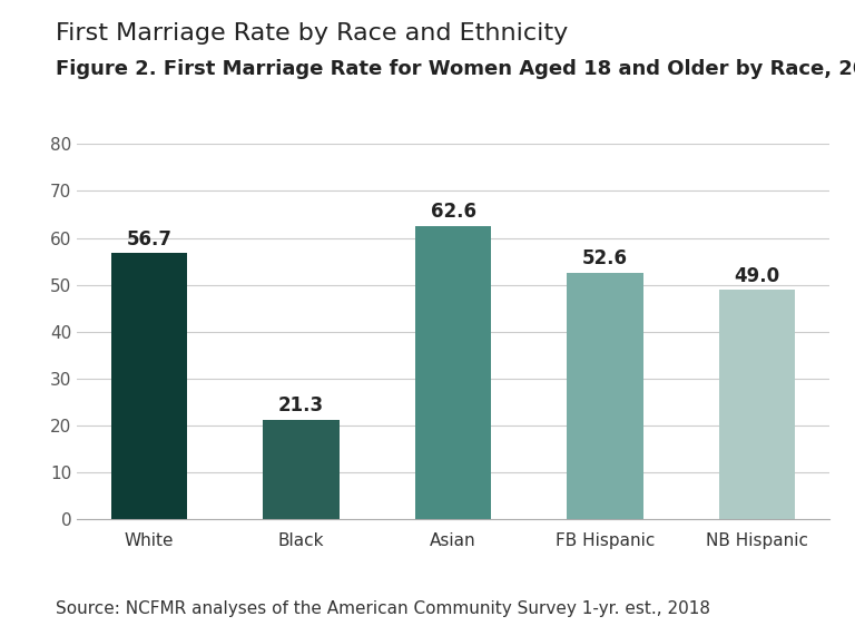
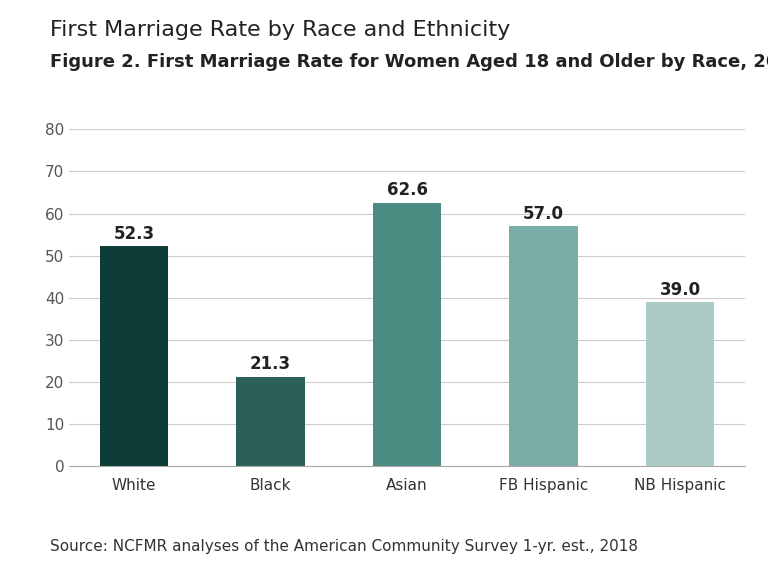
White: 56.7 -> 52.3
FB Hispanic: 52.6 -> 57.0
NB Hispanic: 49.0 -> 39.0
